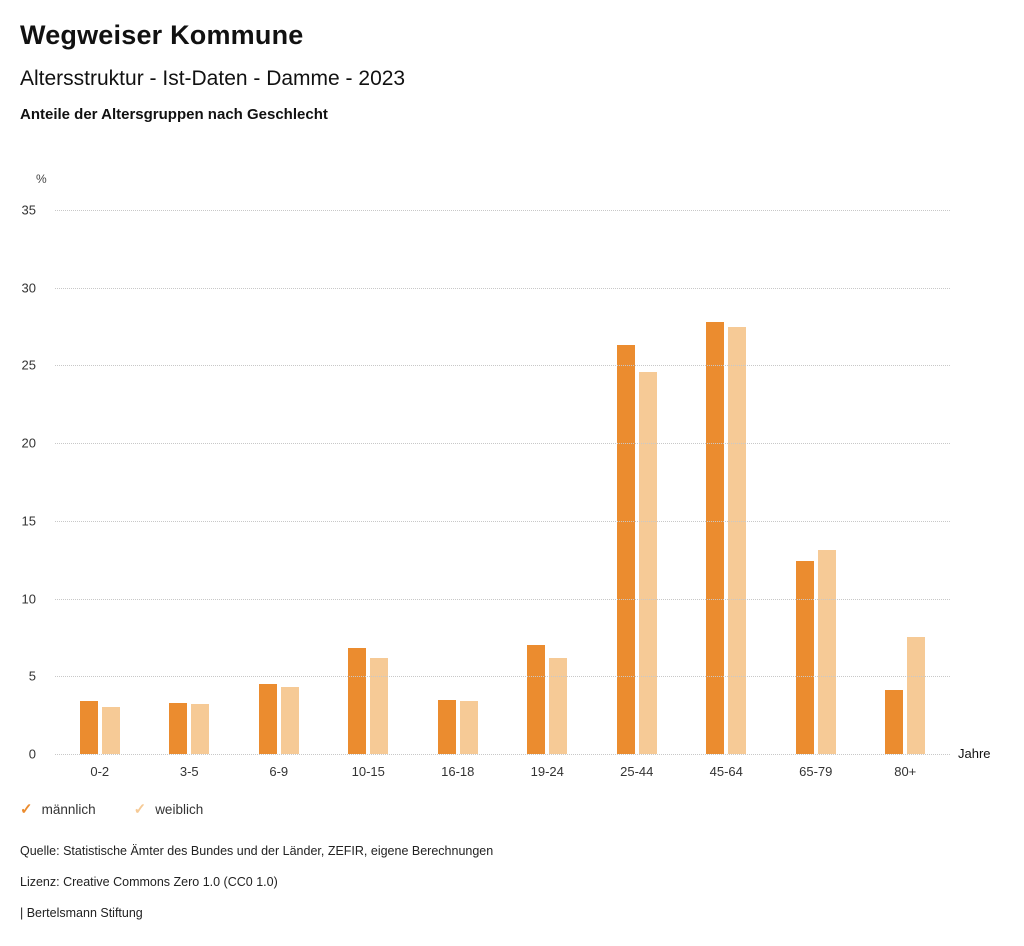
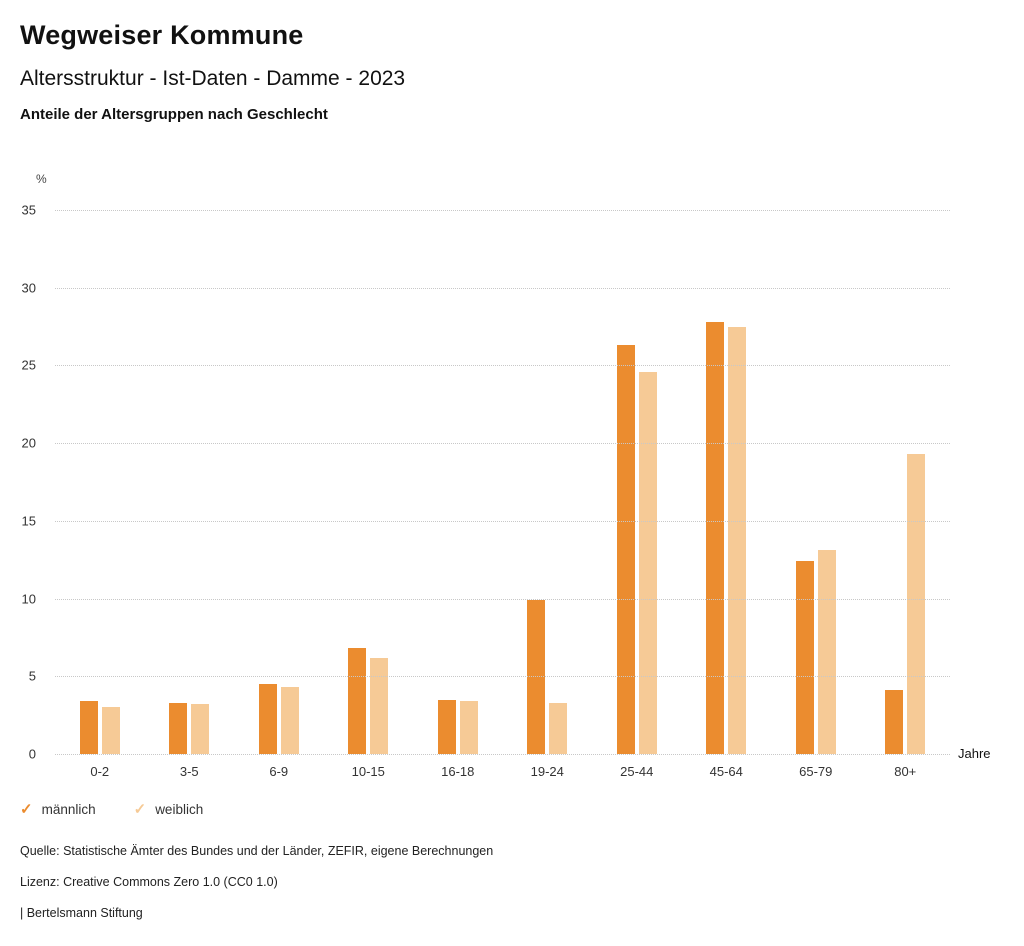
männlich/19-24: 7.0 -> 9.9
weiblich/19-24: 6.2 -> 3.3
weiblich/80+: 7.5 -> 19.3
